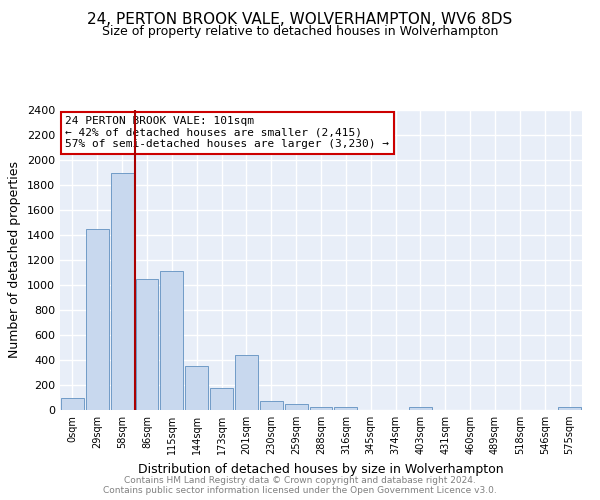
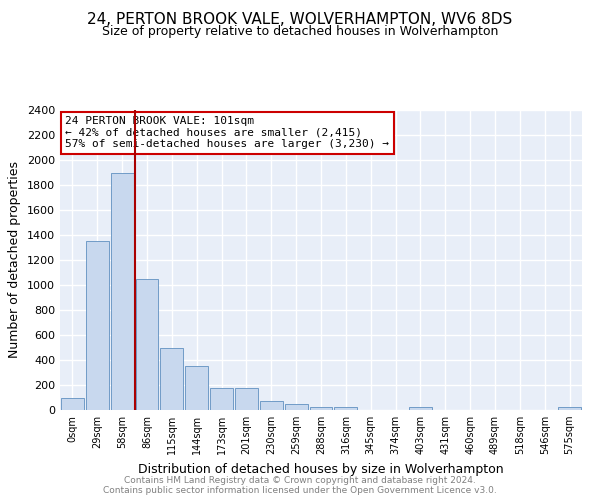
29sqm: 1450 -> 1350
115sqm: 1110 -> 500
201sqm: 440 -> 180
